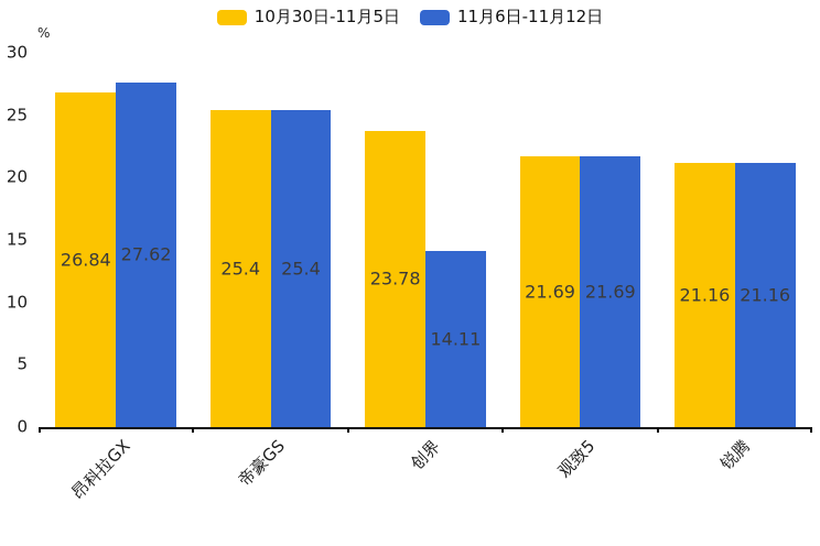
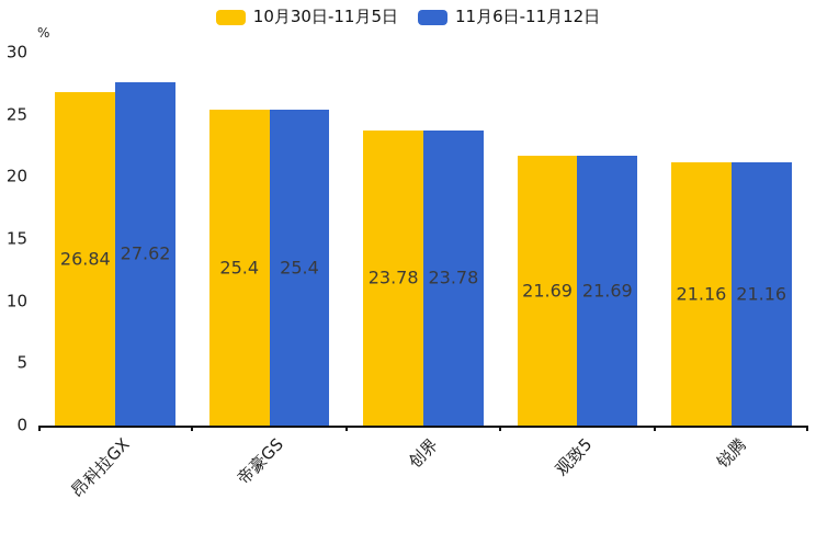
11月6日-11月12日/创界: 14.11 -> 23.78
